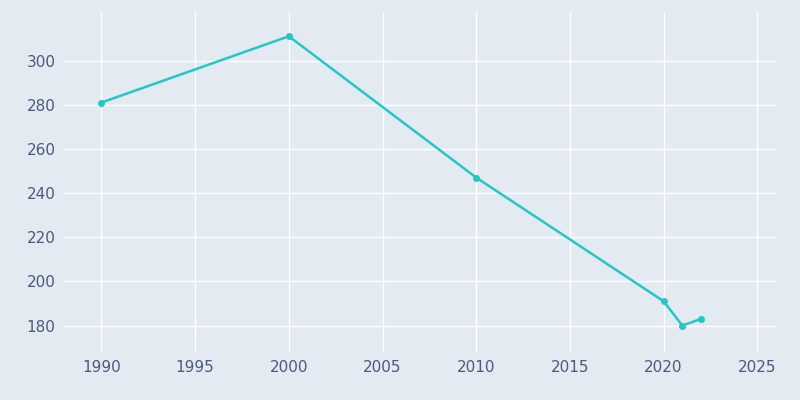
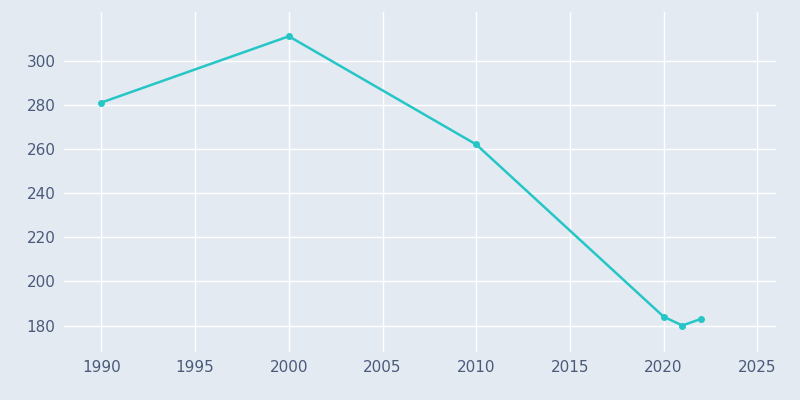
2010: 247 -> 262
2020: 191 -> 184
